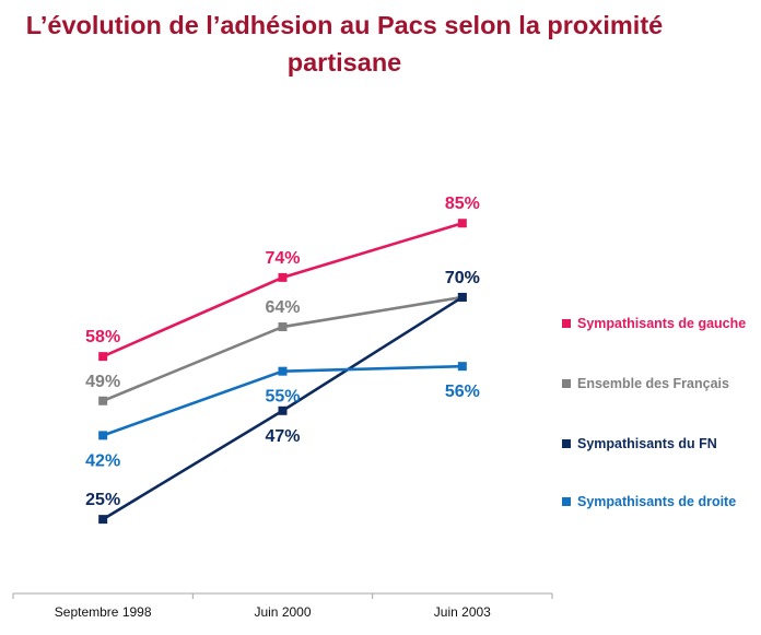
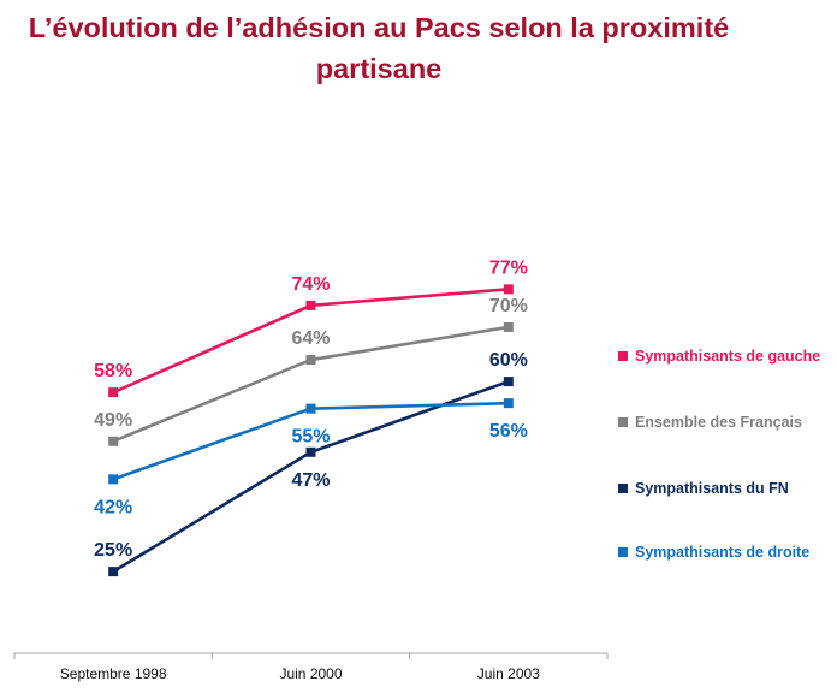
Sympathisants de gauche/Juin 2003: 85% -> 77%
Sympathisants du FN/Juin 2003: 70% -> 60%
